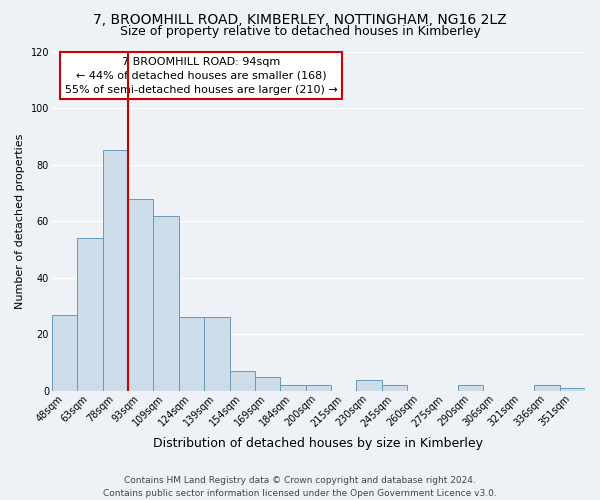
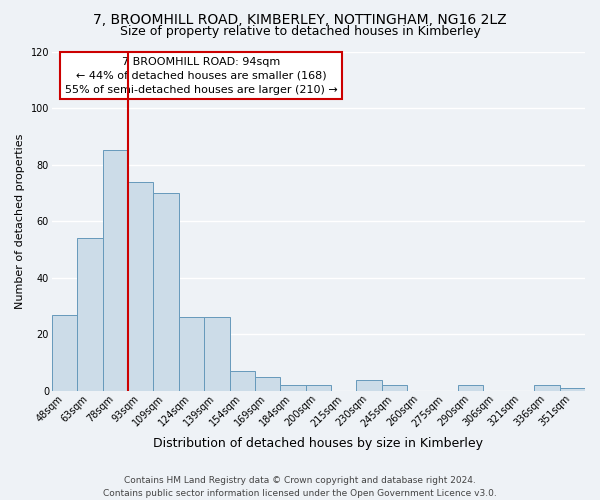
93sqm: 68 -> 74
109sqm: 62 -> 70
